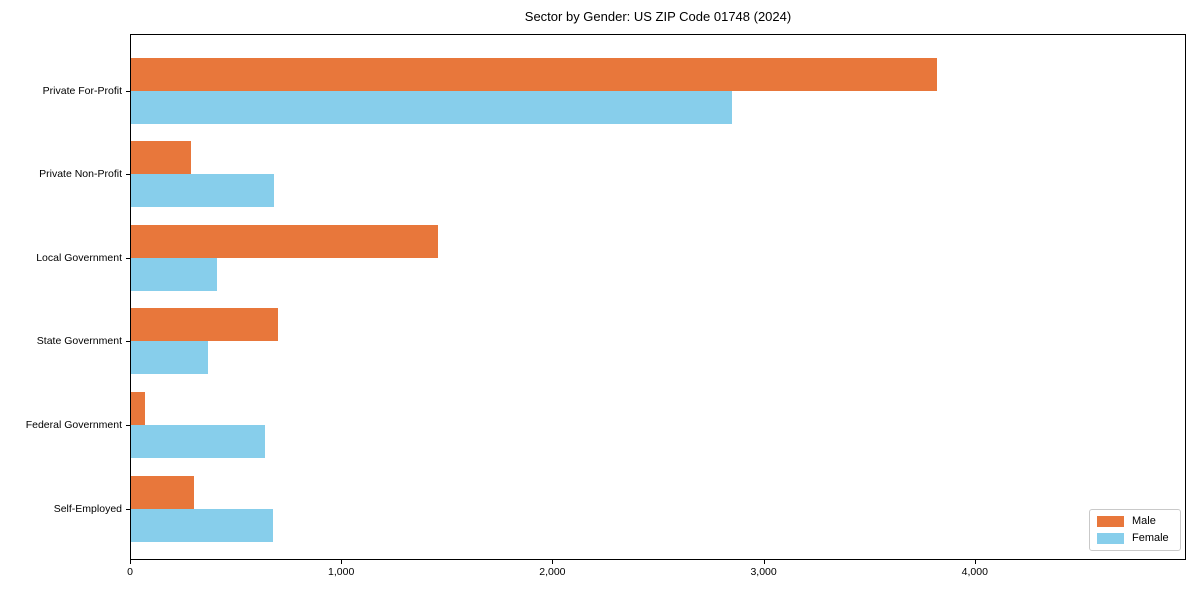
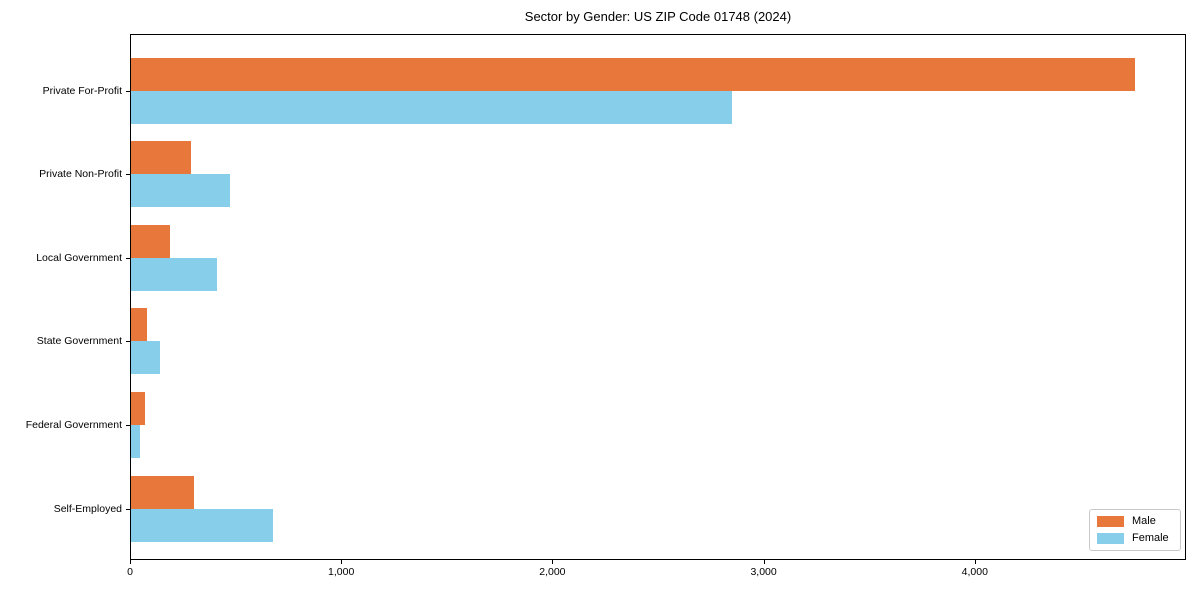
Male/Private For-Profit: 3820 -> 4760
Female/Private Non-Profit: 680 -> 480
Male/Local Government: 1460 -> 190
Male/State Government: 700 -> 80
Female/State Government: 370 -> 140
Female/Federal Government: 640 -> 40
